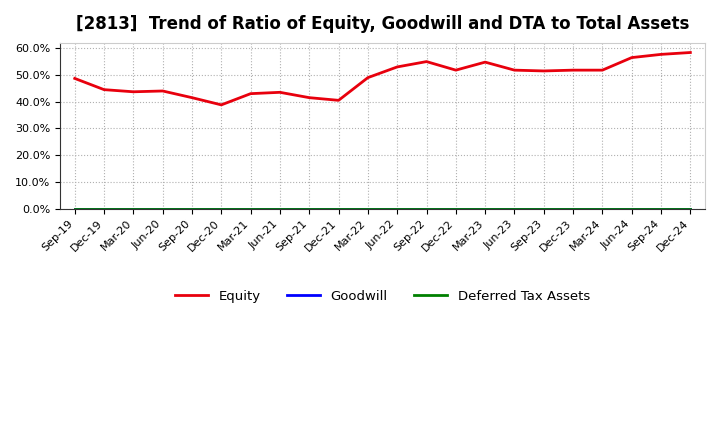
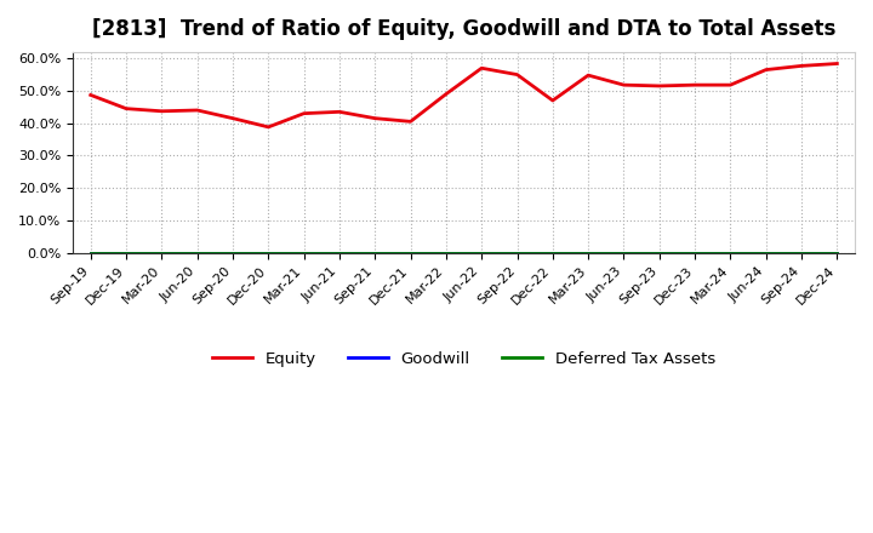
Equity/Jun-22: 53.0% -> 57.0%
Equity/Dec-22: 51.8% -> 47.0%
